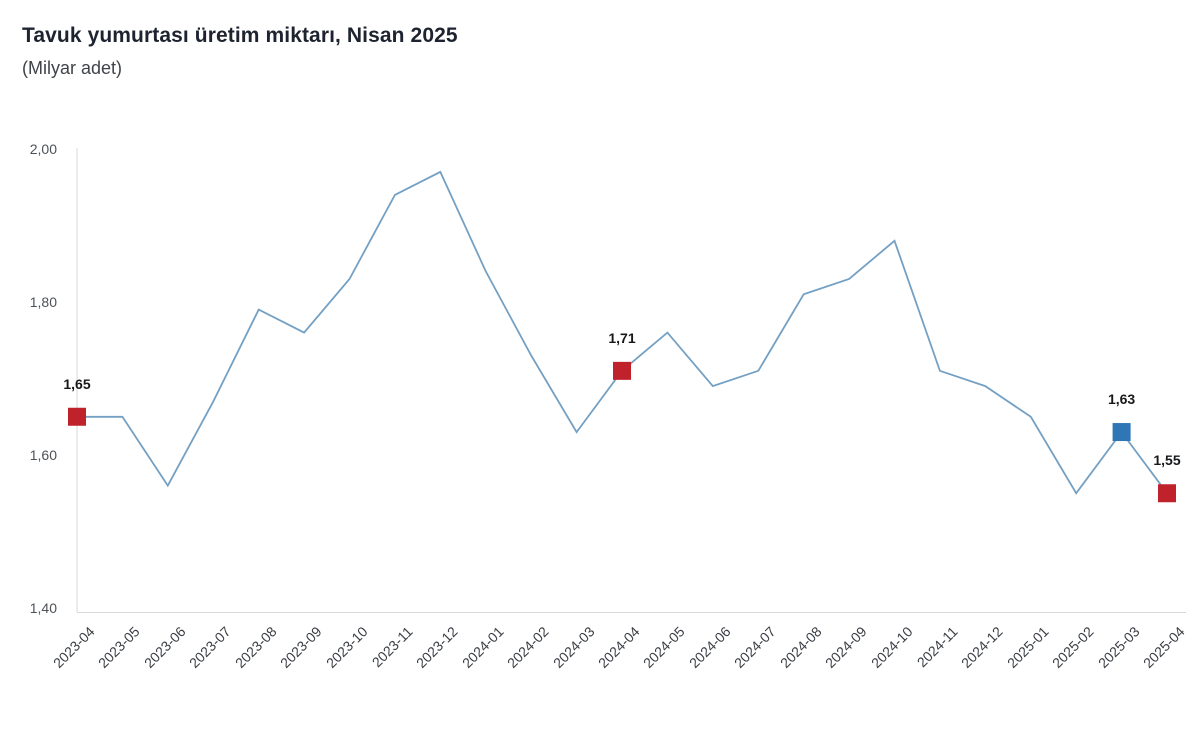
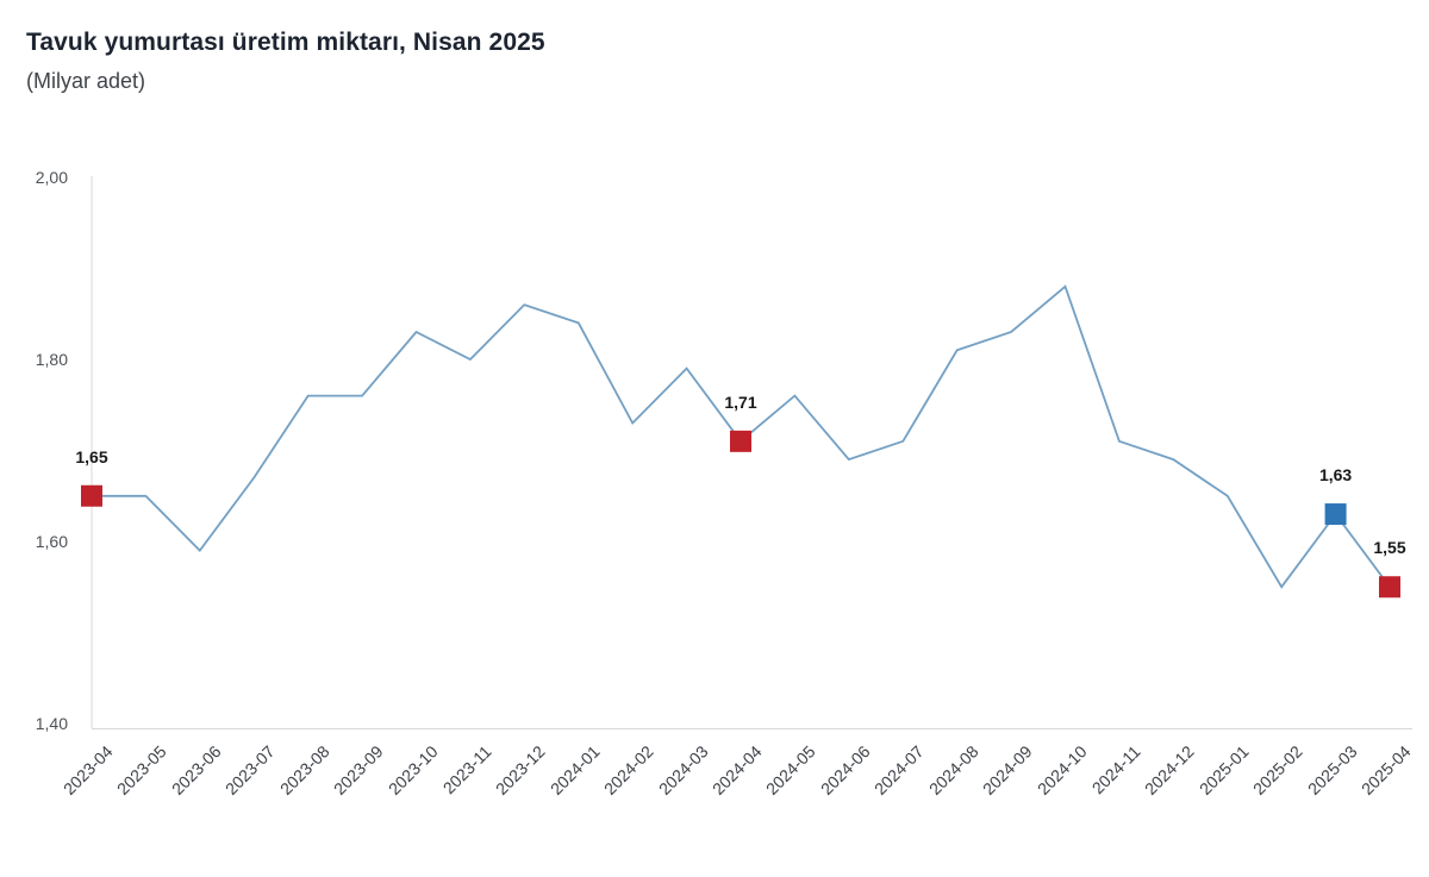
2023-06: 1,56 -> 1,59
2023-08: 1,79 -> 1,76
2023-11: 1,94 -> 1,80
2023-12: 1,97 -> 1,86
2024-03: 1,63 -> 1,79
